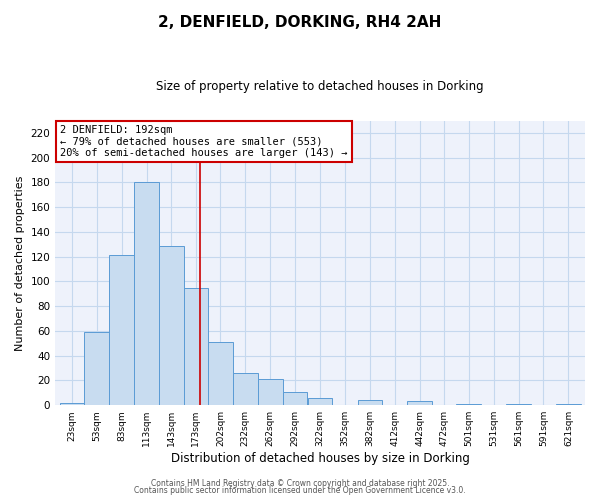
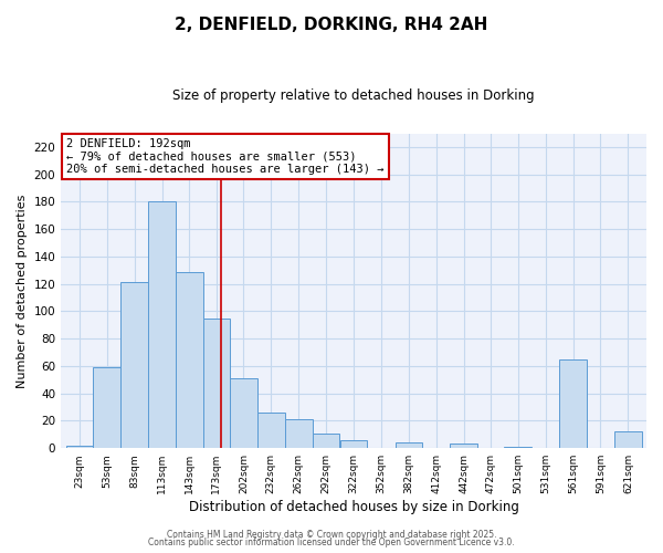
561sqm: 1 -> 65
621sqm: 1 -> 12
